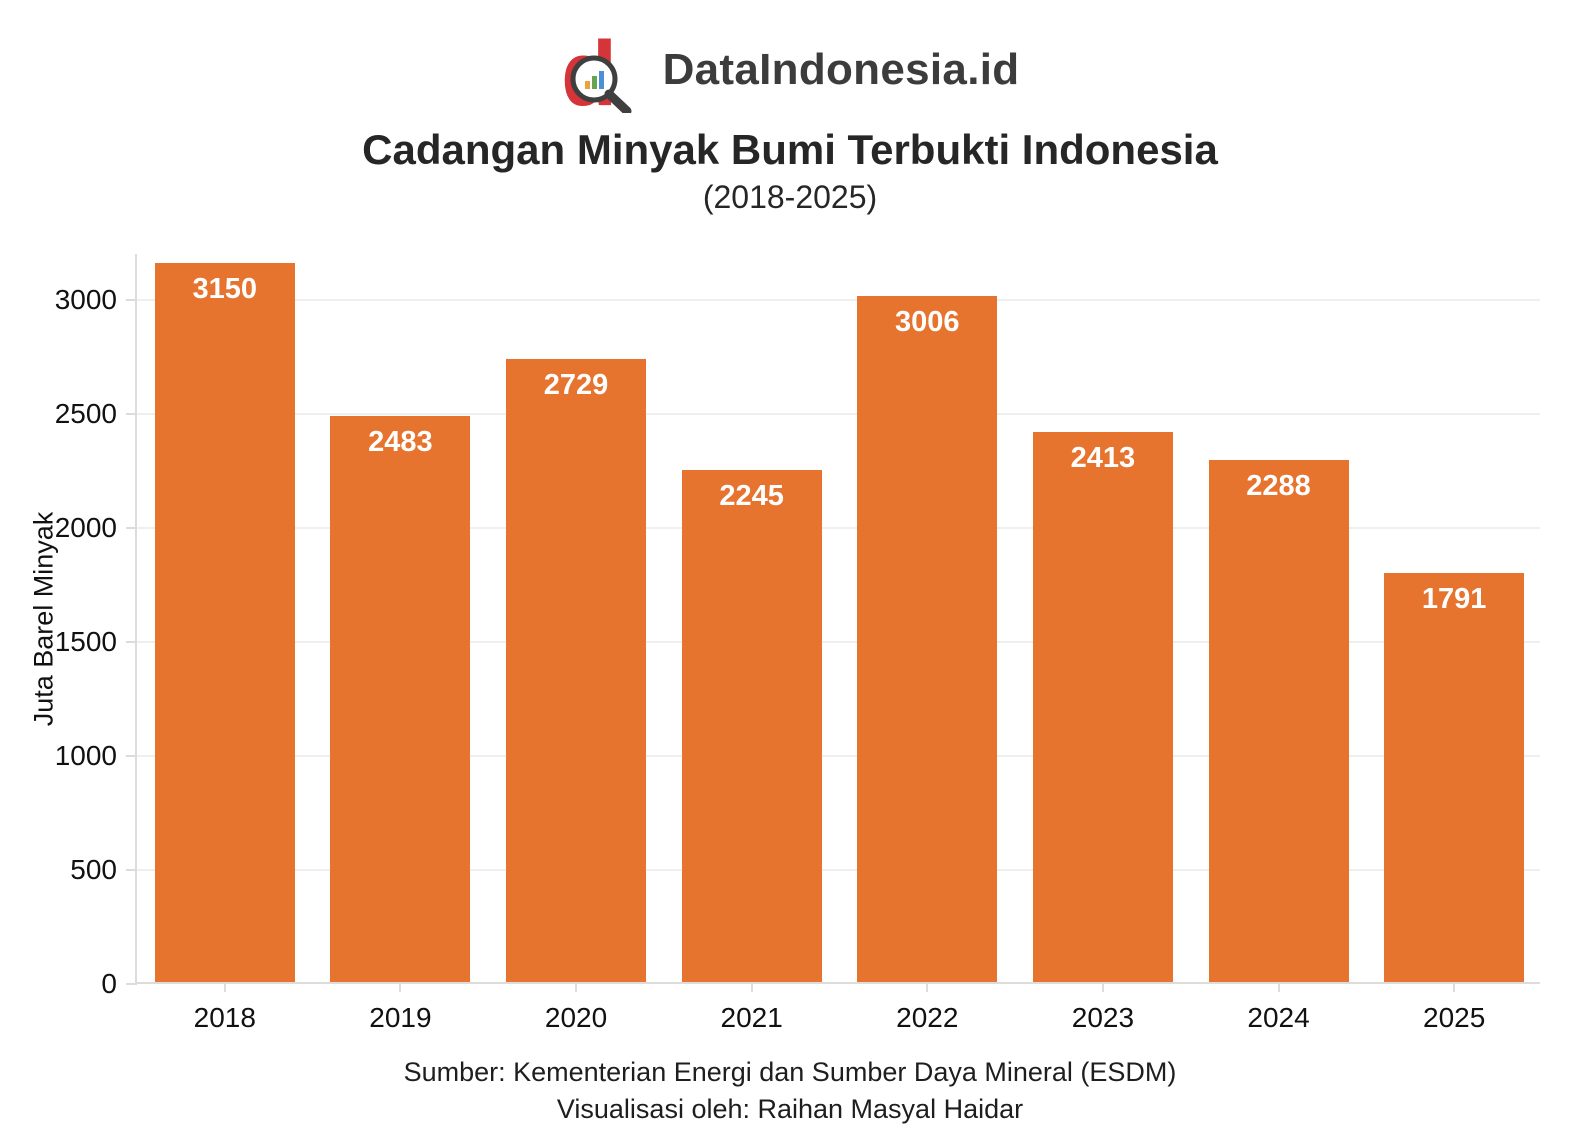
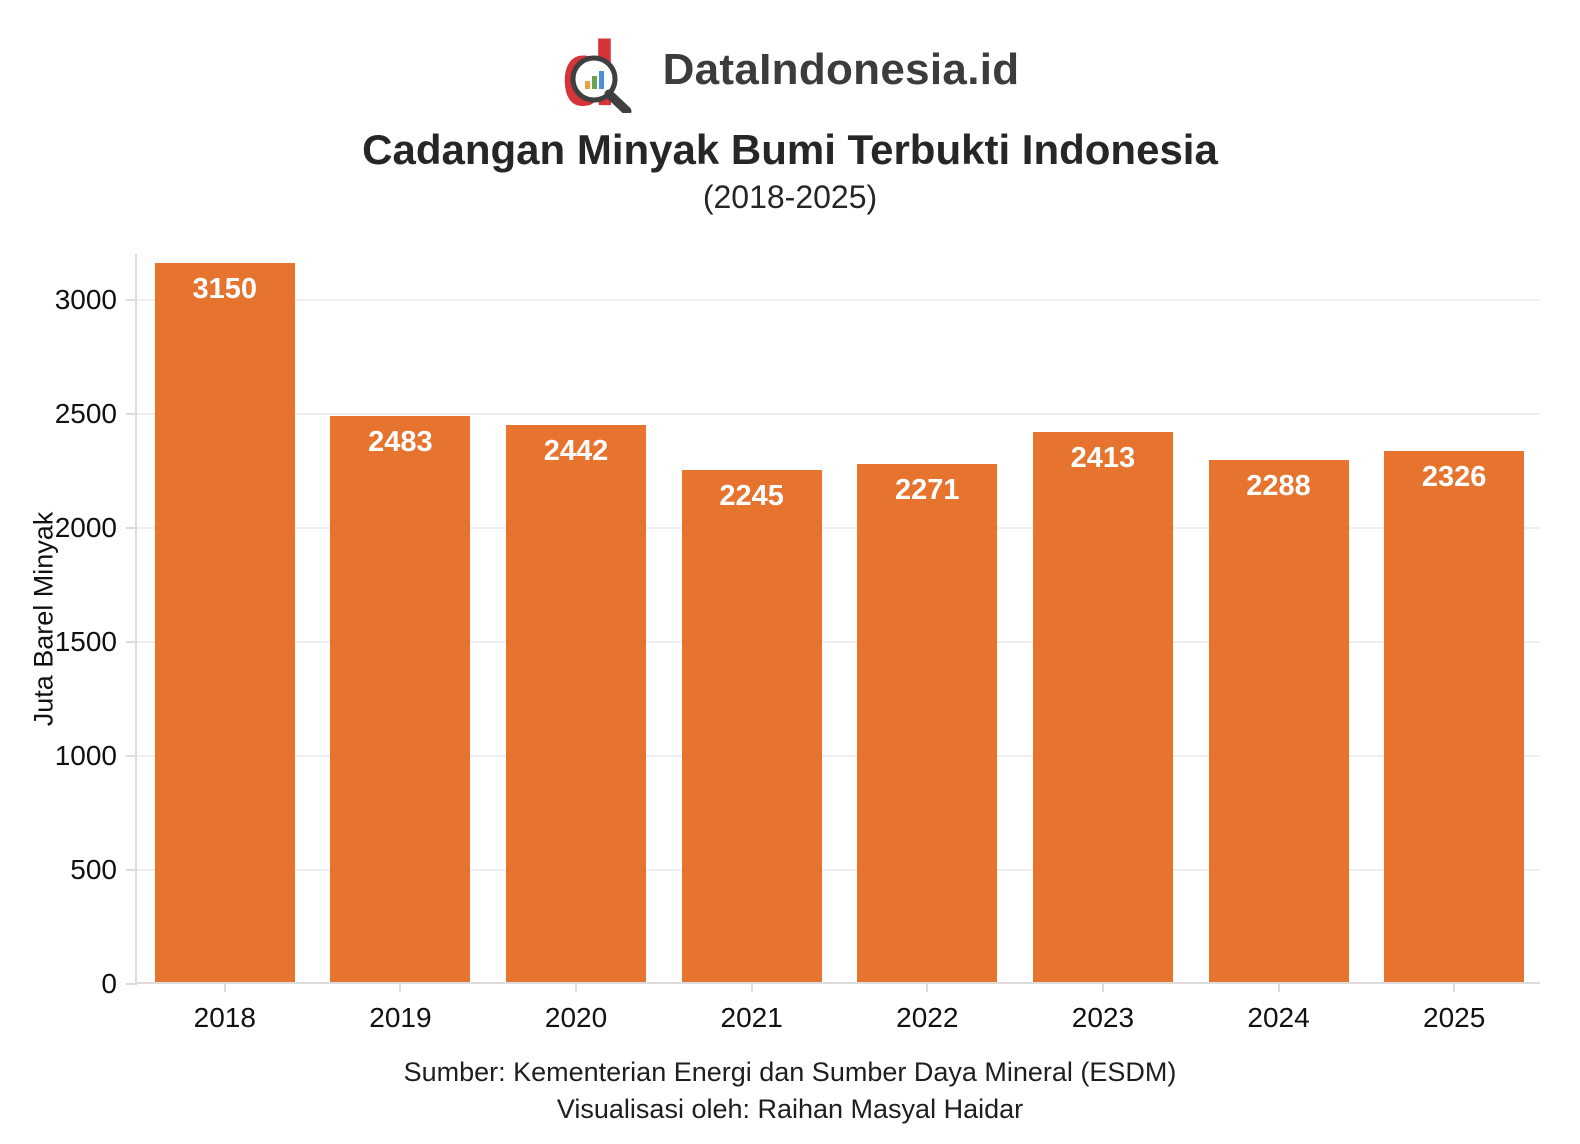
2020: 2729 -> 2442
2022: 3006 -> 2271
2025: 1791 -> 2326
